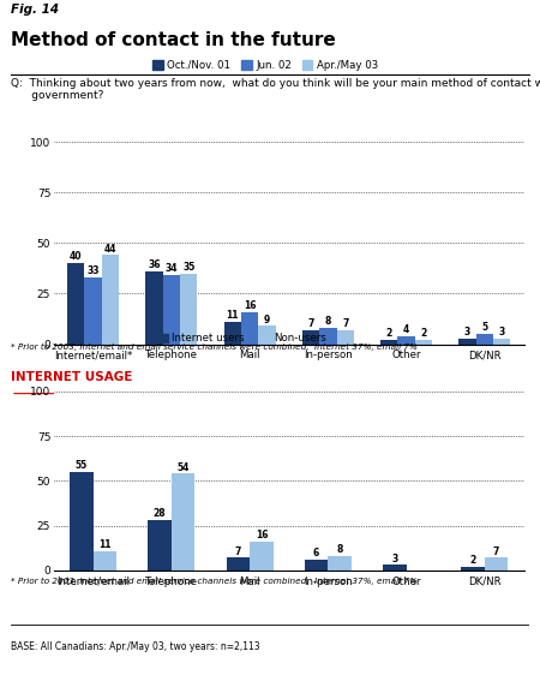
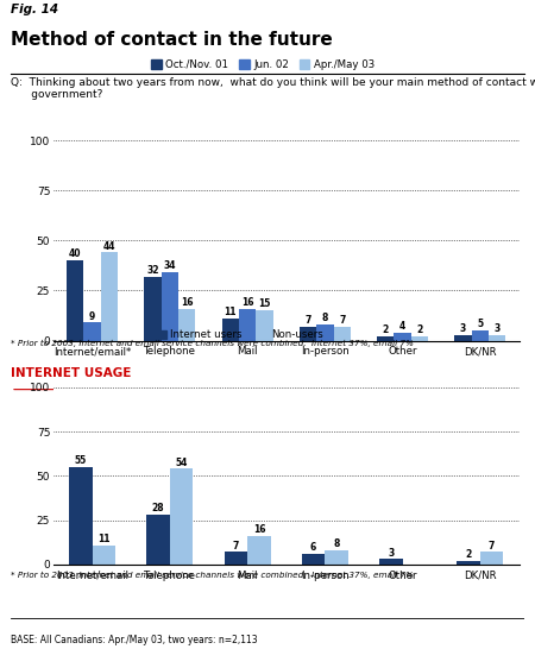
Jun. 02/Internet/email*: 33 -> 9
Oct./Nov. 01/Telephone: 36 -> 32
Apr./May 03/Telephone: 35 -> 16
Apr./May 03/Mail: 9 -> 15
